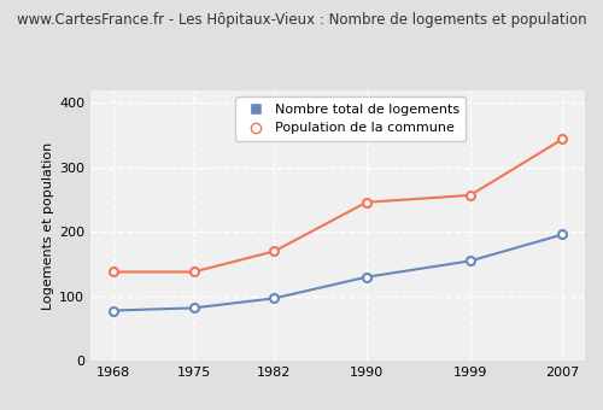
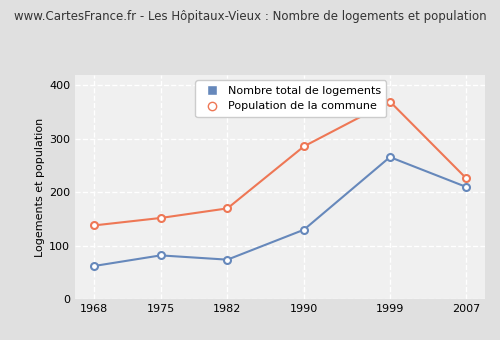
Nombre total de logements/1968: 78 -> 62
Population de la commune/1975: 138 -> 152
Nombre total de logements/1982: 97 -> 74
Population de la commune/1990: 246 -> 286
Nombre total de logements/1999: 155 -> 266
Population de la commune/1999: 257 -> 370
Nombre total de logements/2007: 196 -> 210
Population de la commune/2007: 344 -> 226
